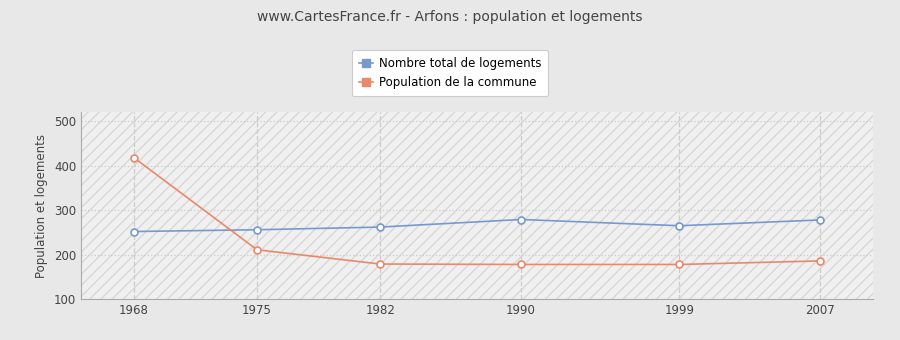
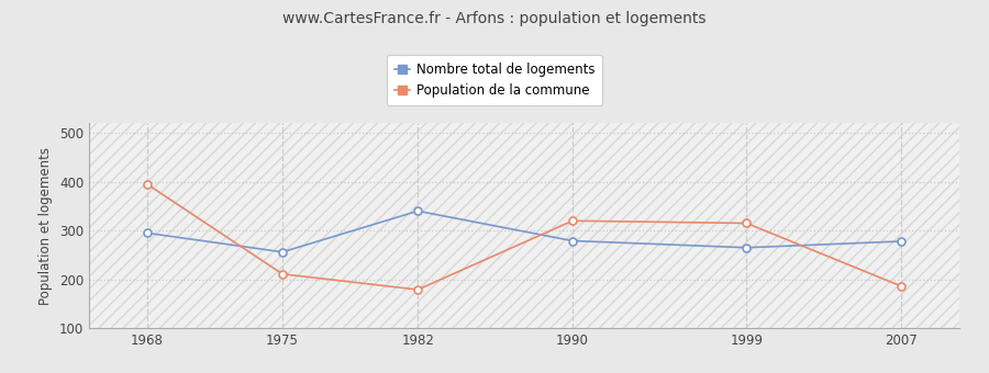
Nombre total de logements/1968: 252 -> 295
Population de la commune/1968: 418 -> 395
Nombre total de logements/1982: 262 -> 340
Population de la commune/1990: 178 -> 320
Population de la commune/1999: 178 -> 315
